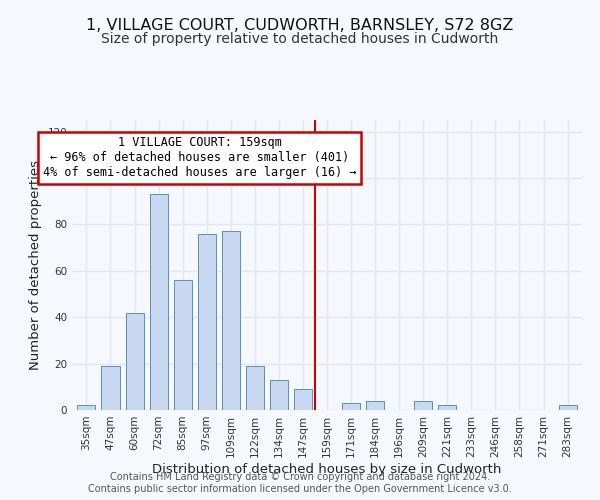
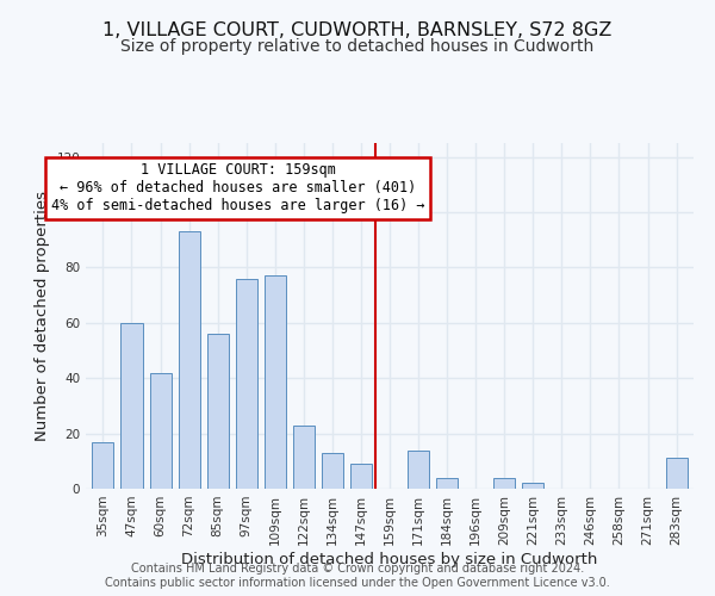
35sqm: 2 -> 17
47sqm: 19 -> 60
122sqm: 19 -> 23
171sqm: 3 -> 14
283sqm: 2 -> 11
